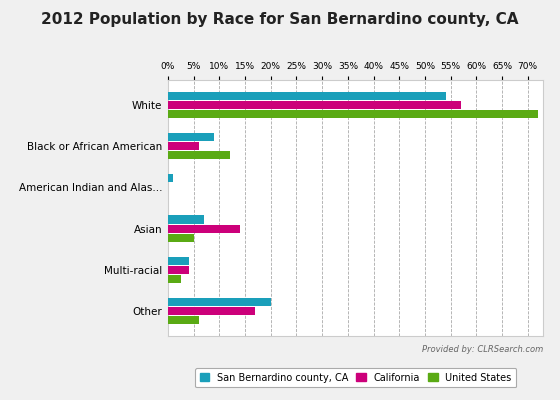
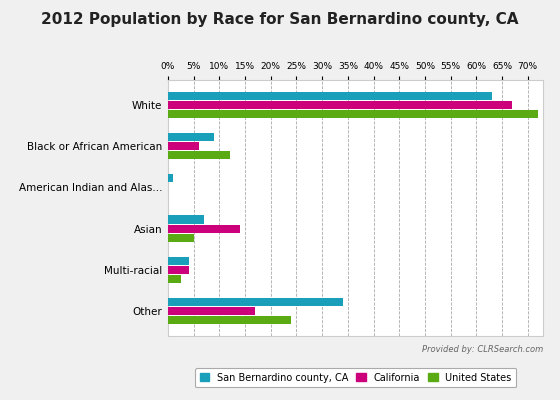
San Bernardino county, CA/White: 54% -> 63%
California/White: 57% -> 67%
San Bernardino county, CA/Other: 20% -> 34%
United States/Other: 6.0% -> 24.0%
